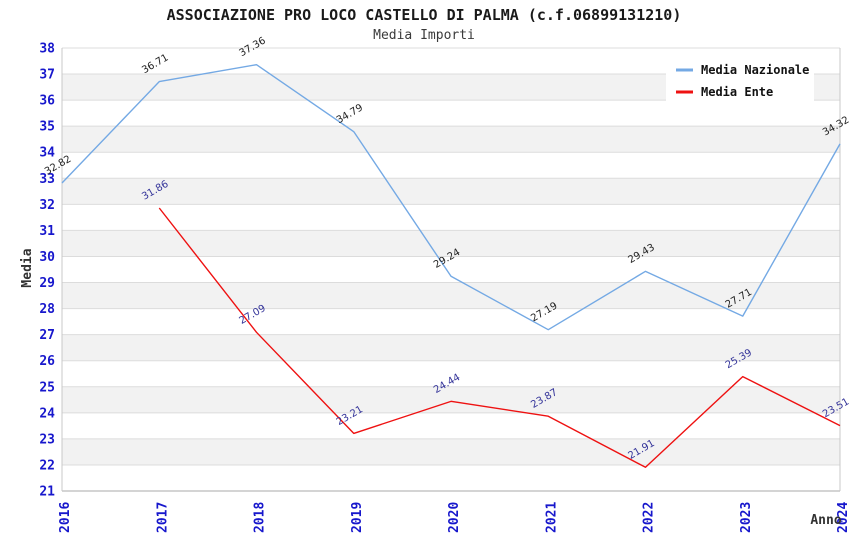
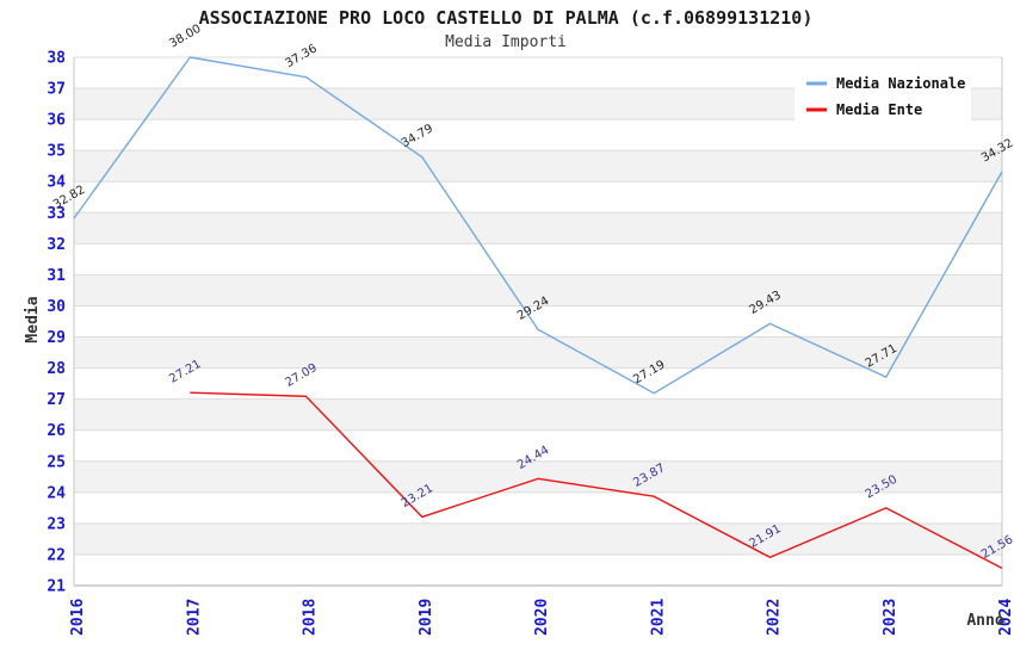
Media Nazionale/2017: 36.71 -> 38.00
Media Ente/2017: 31.86 -> 27.21
Media Ente/2023: 25.39 -> 23.50
Media Ente/2024: 23.51 -> 21.56
